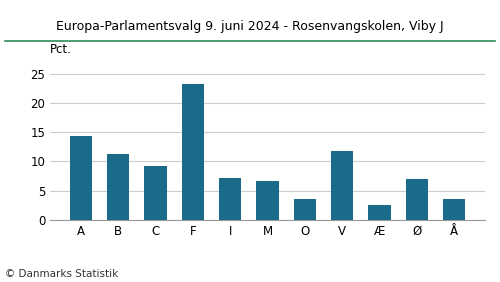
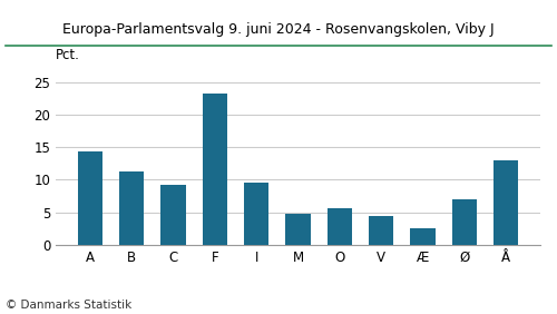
I: 7.1 -> 9.6
M: 6.7 -> 4.8
O: 3.5 -> 5.6
V: 11.8 -> 4.4
Å: 3.5 -> 13.0
